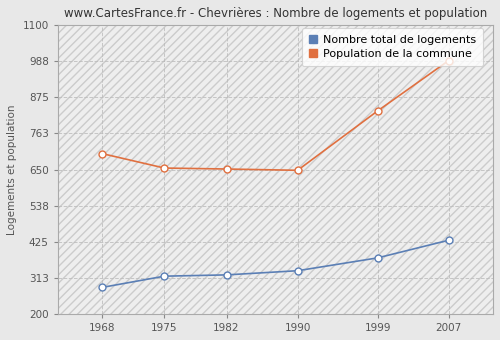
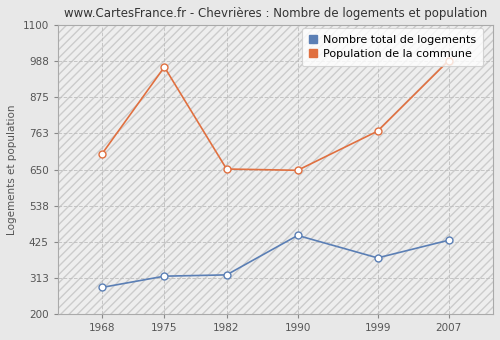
Population de la commune/1975: 655 -> 970
Nombre total de logements/1990: 335 -> 445
Population de la commune/1999: 833 -> 770
